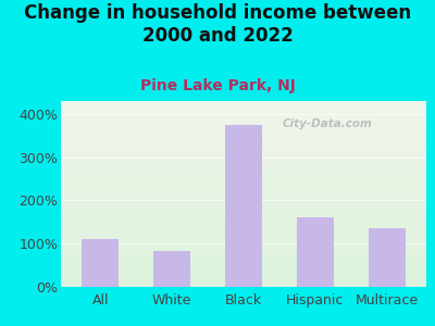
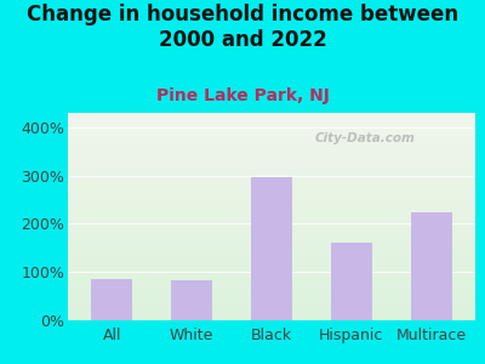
All: 110% -> 85%
Black: 375% -> 297%
Multirace: 135% -> 225%
